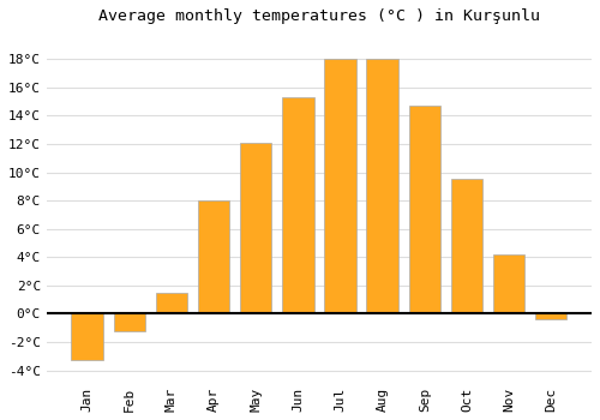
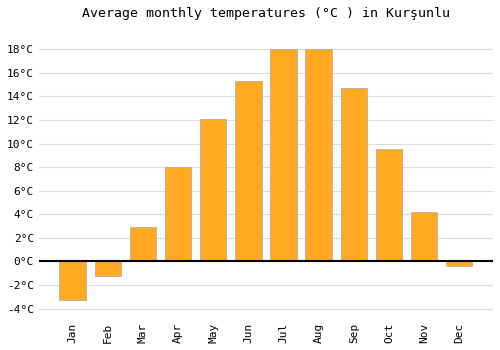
Mar: 1.5°C -> 2.9°C
